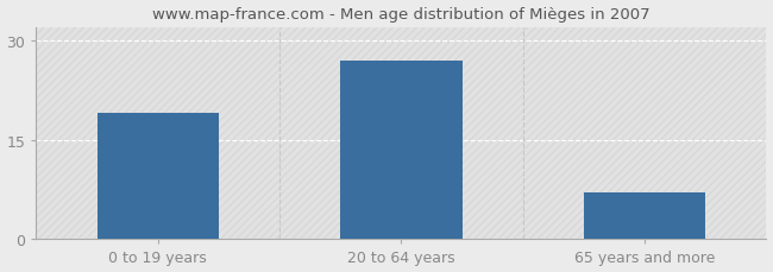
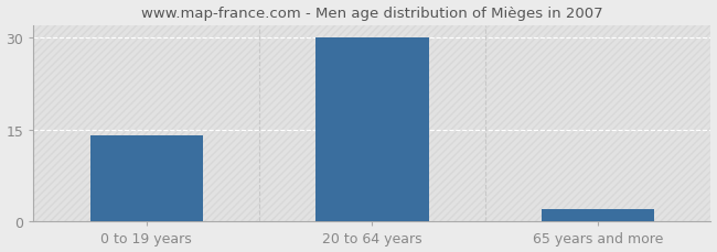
0 to 19 years: 19 -> 14
20 to 64 years: 27 -> 30
65 years and more: 7 -> 2
